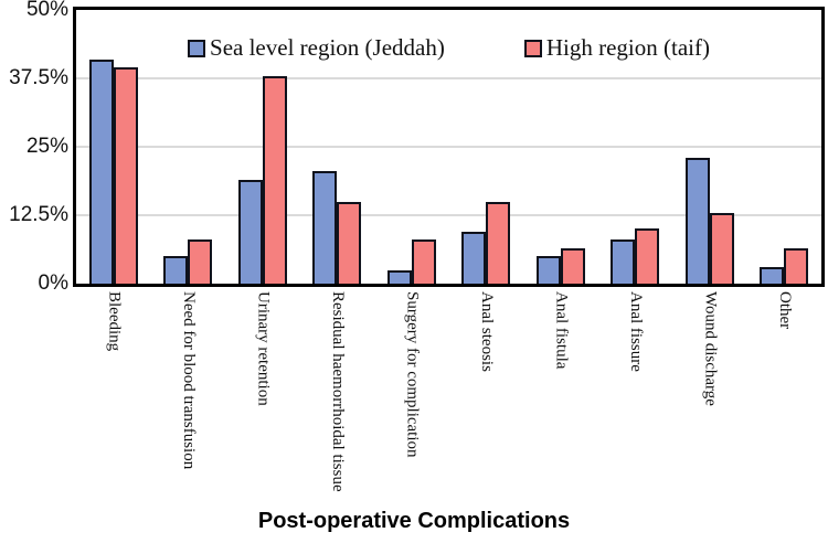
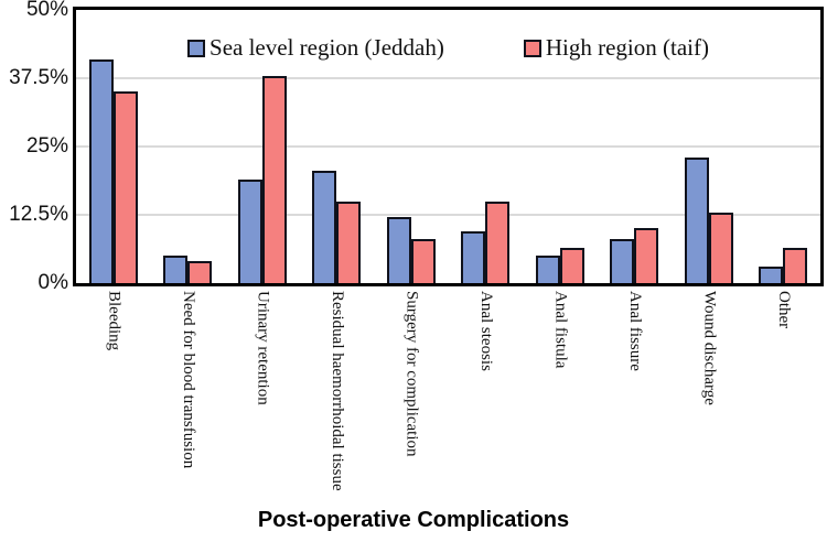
High region (taif)/Bleeding: 40% -> 35%
High region (taif)/Need for blood transfusion: 8% -> 4%
Sea level region (Jeddah)/Surgery for complication: 2% -> 12%
